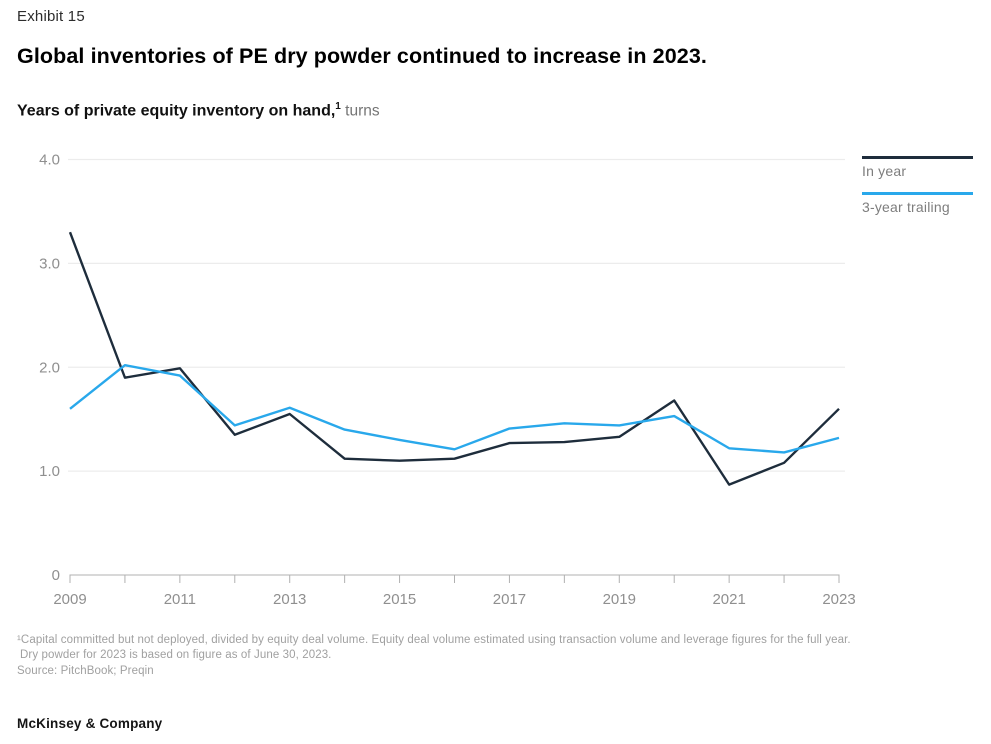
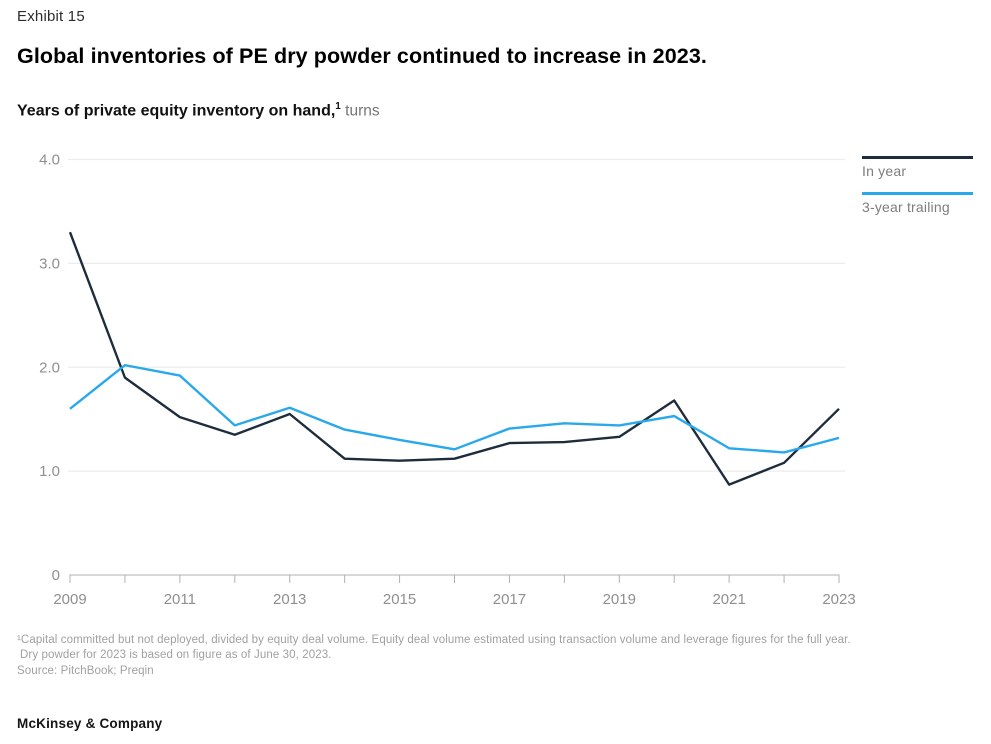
In year/2011: 1.99 -> 1.52
